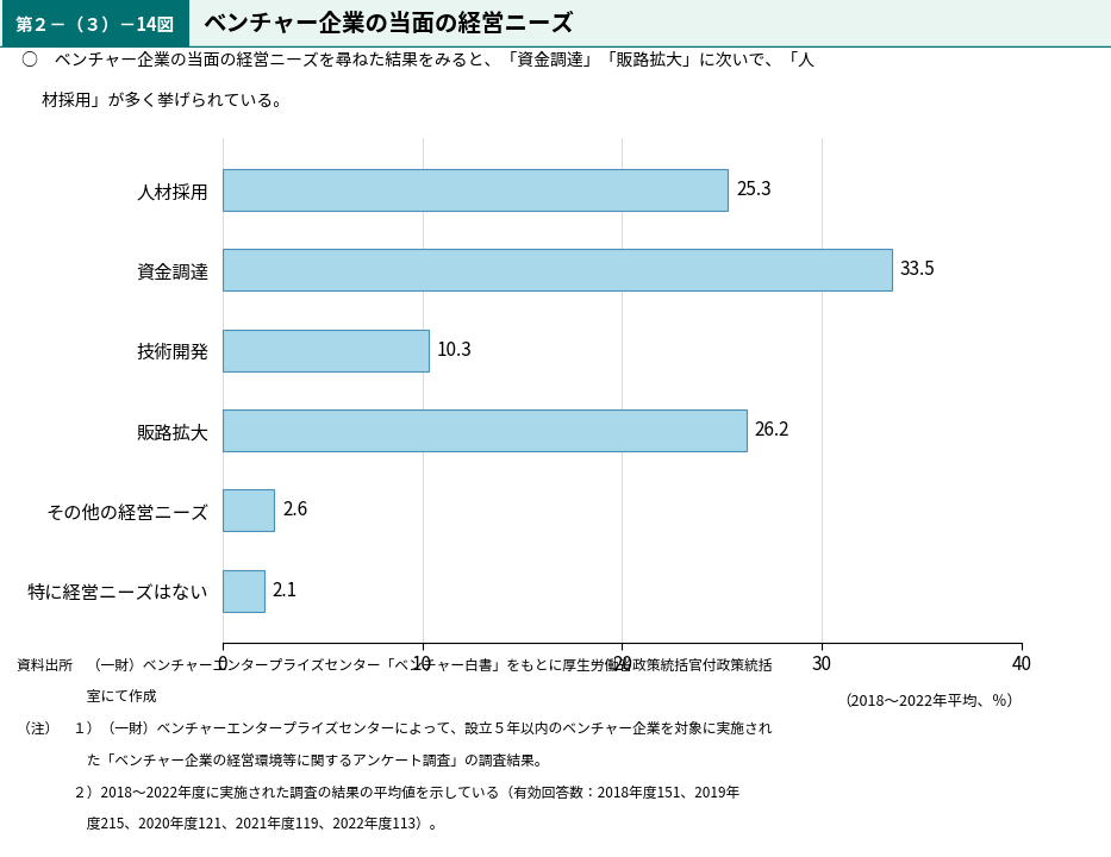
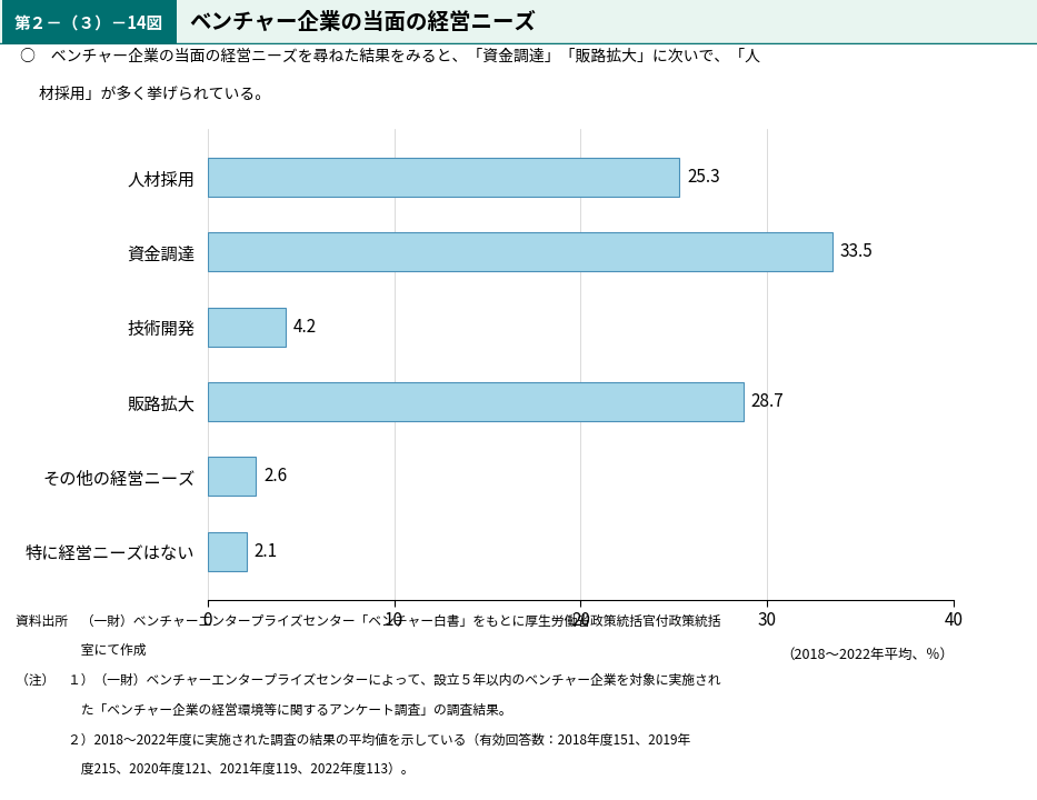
技術開発: 10.3 -> 4.2
販路拡大: 26.2 -> 28.7
